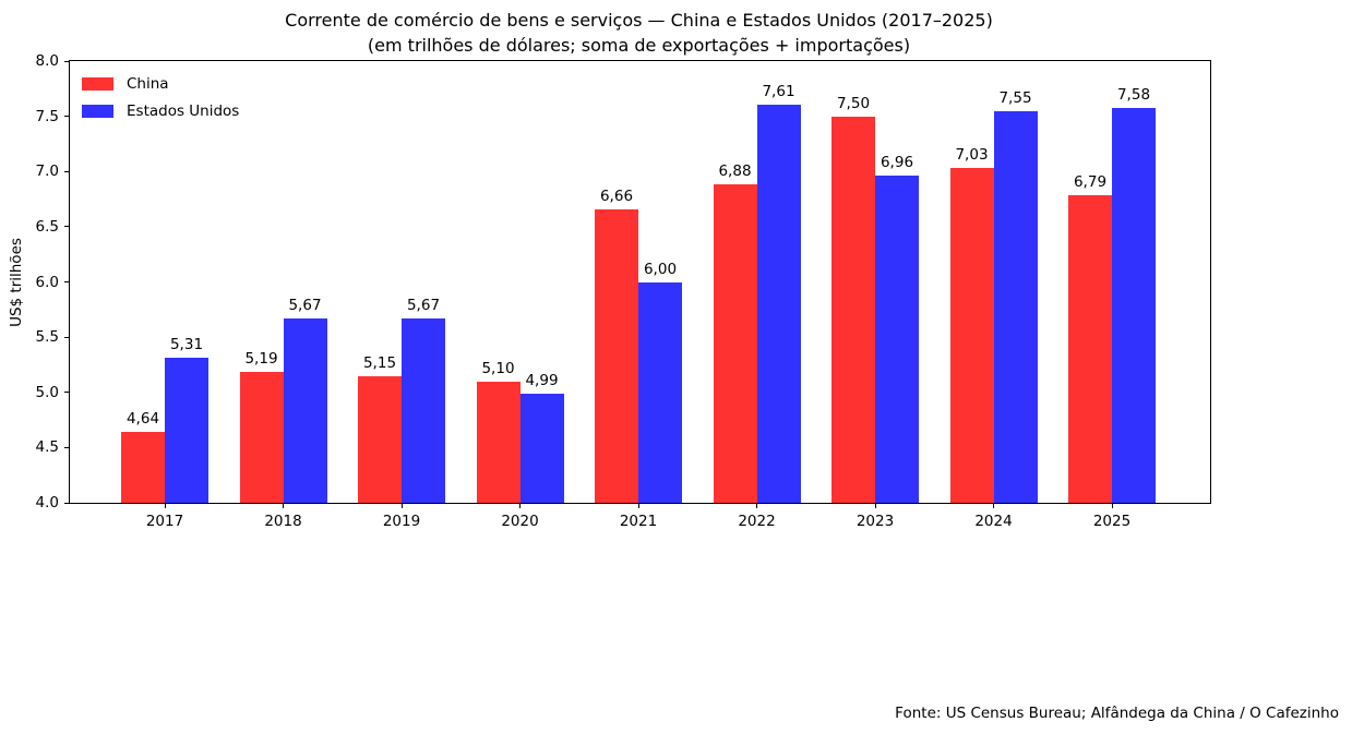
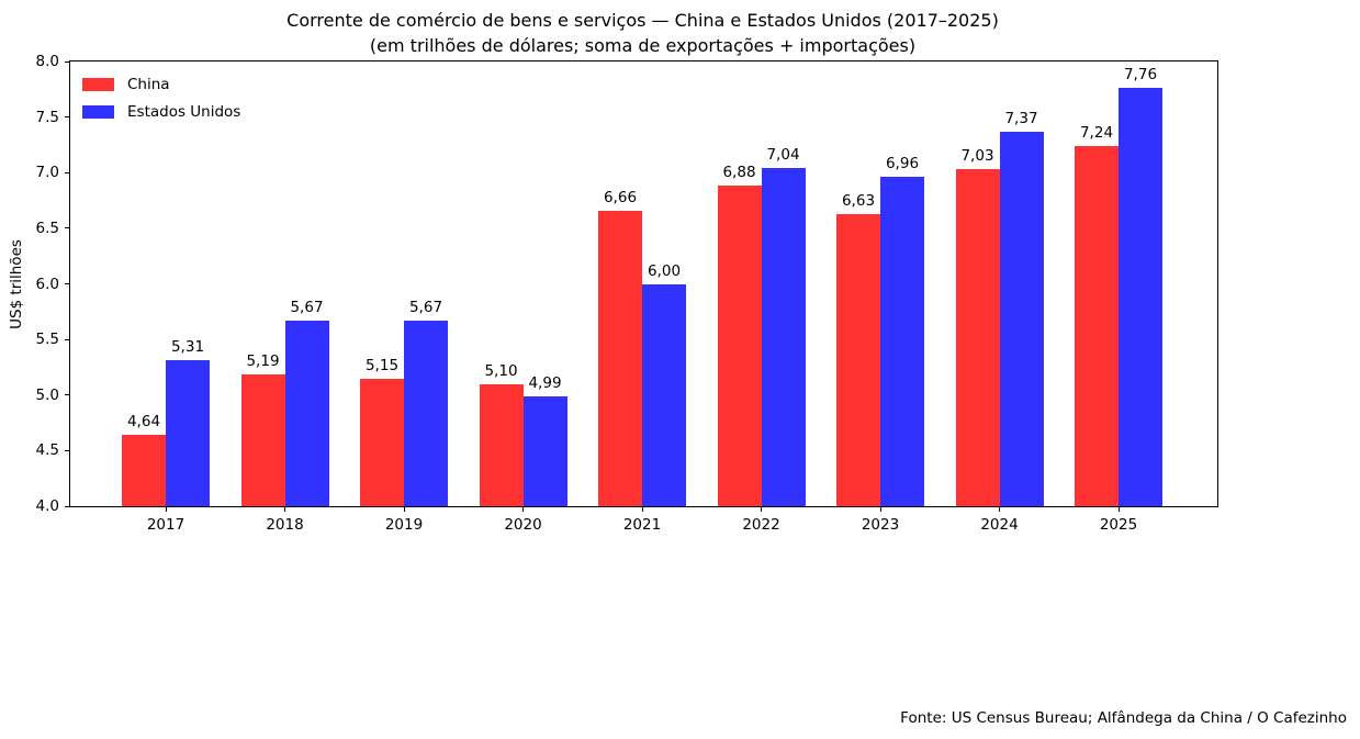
Estados Unidos/2022: 7,61 -> 7,04
China/2023: 7,50 -> 6,63
Estados Unidos/2024: 7,55 -> 7,37
China/2025: 6,79 -> 7,24
Estados Unidos/2025: 7,58 -> 7,76
